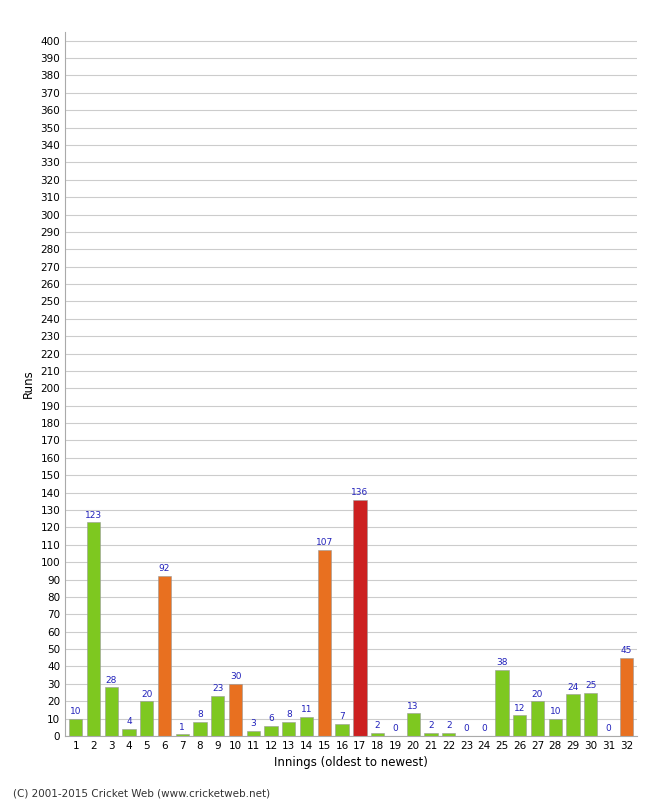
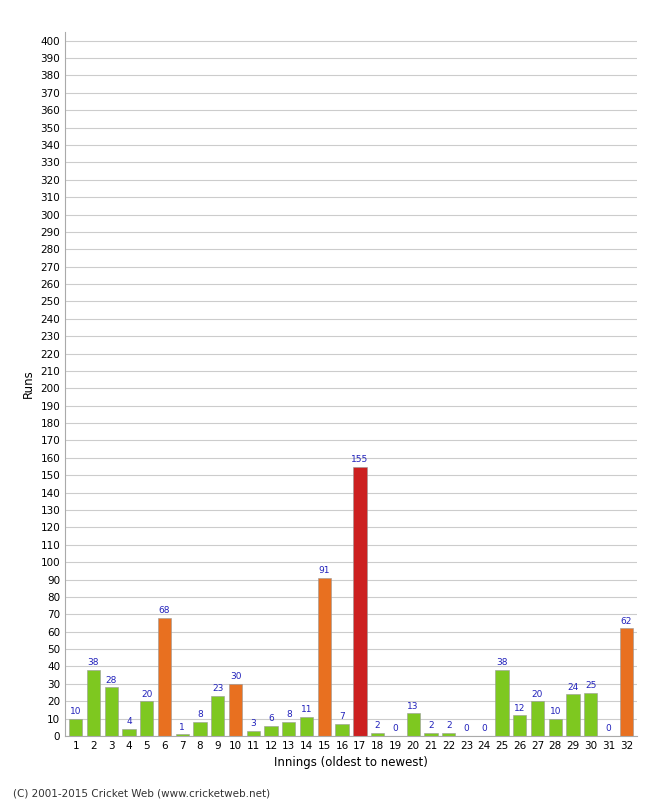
2: 123 -> 38
6: 92 -> 68
15: 107 -> 91
17: 136 -> 155
32: 45 -> 62
